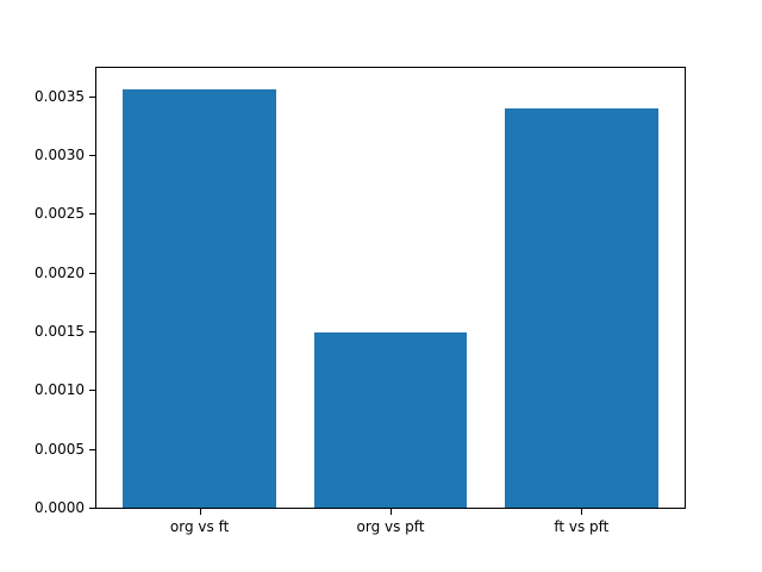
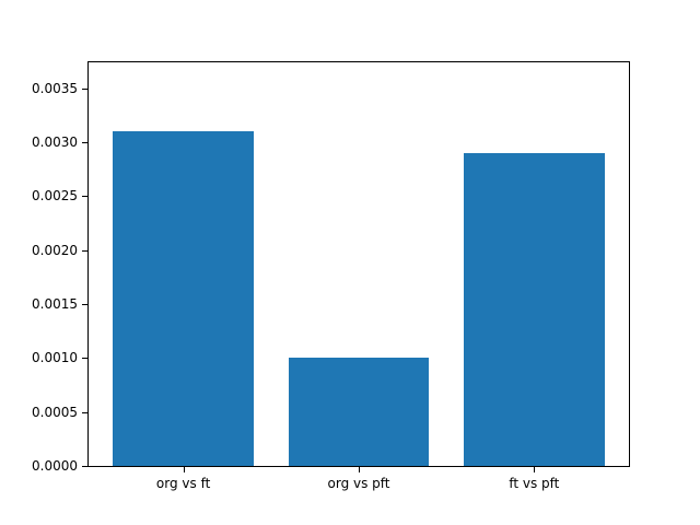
org vs ft: 0.0036 -> 0.0031
org vs pft: 0.0015 -> 0.0010
ft vs pft: 0.0034 -> 0.0029
